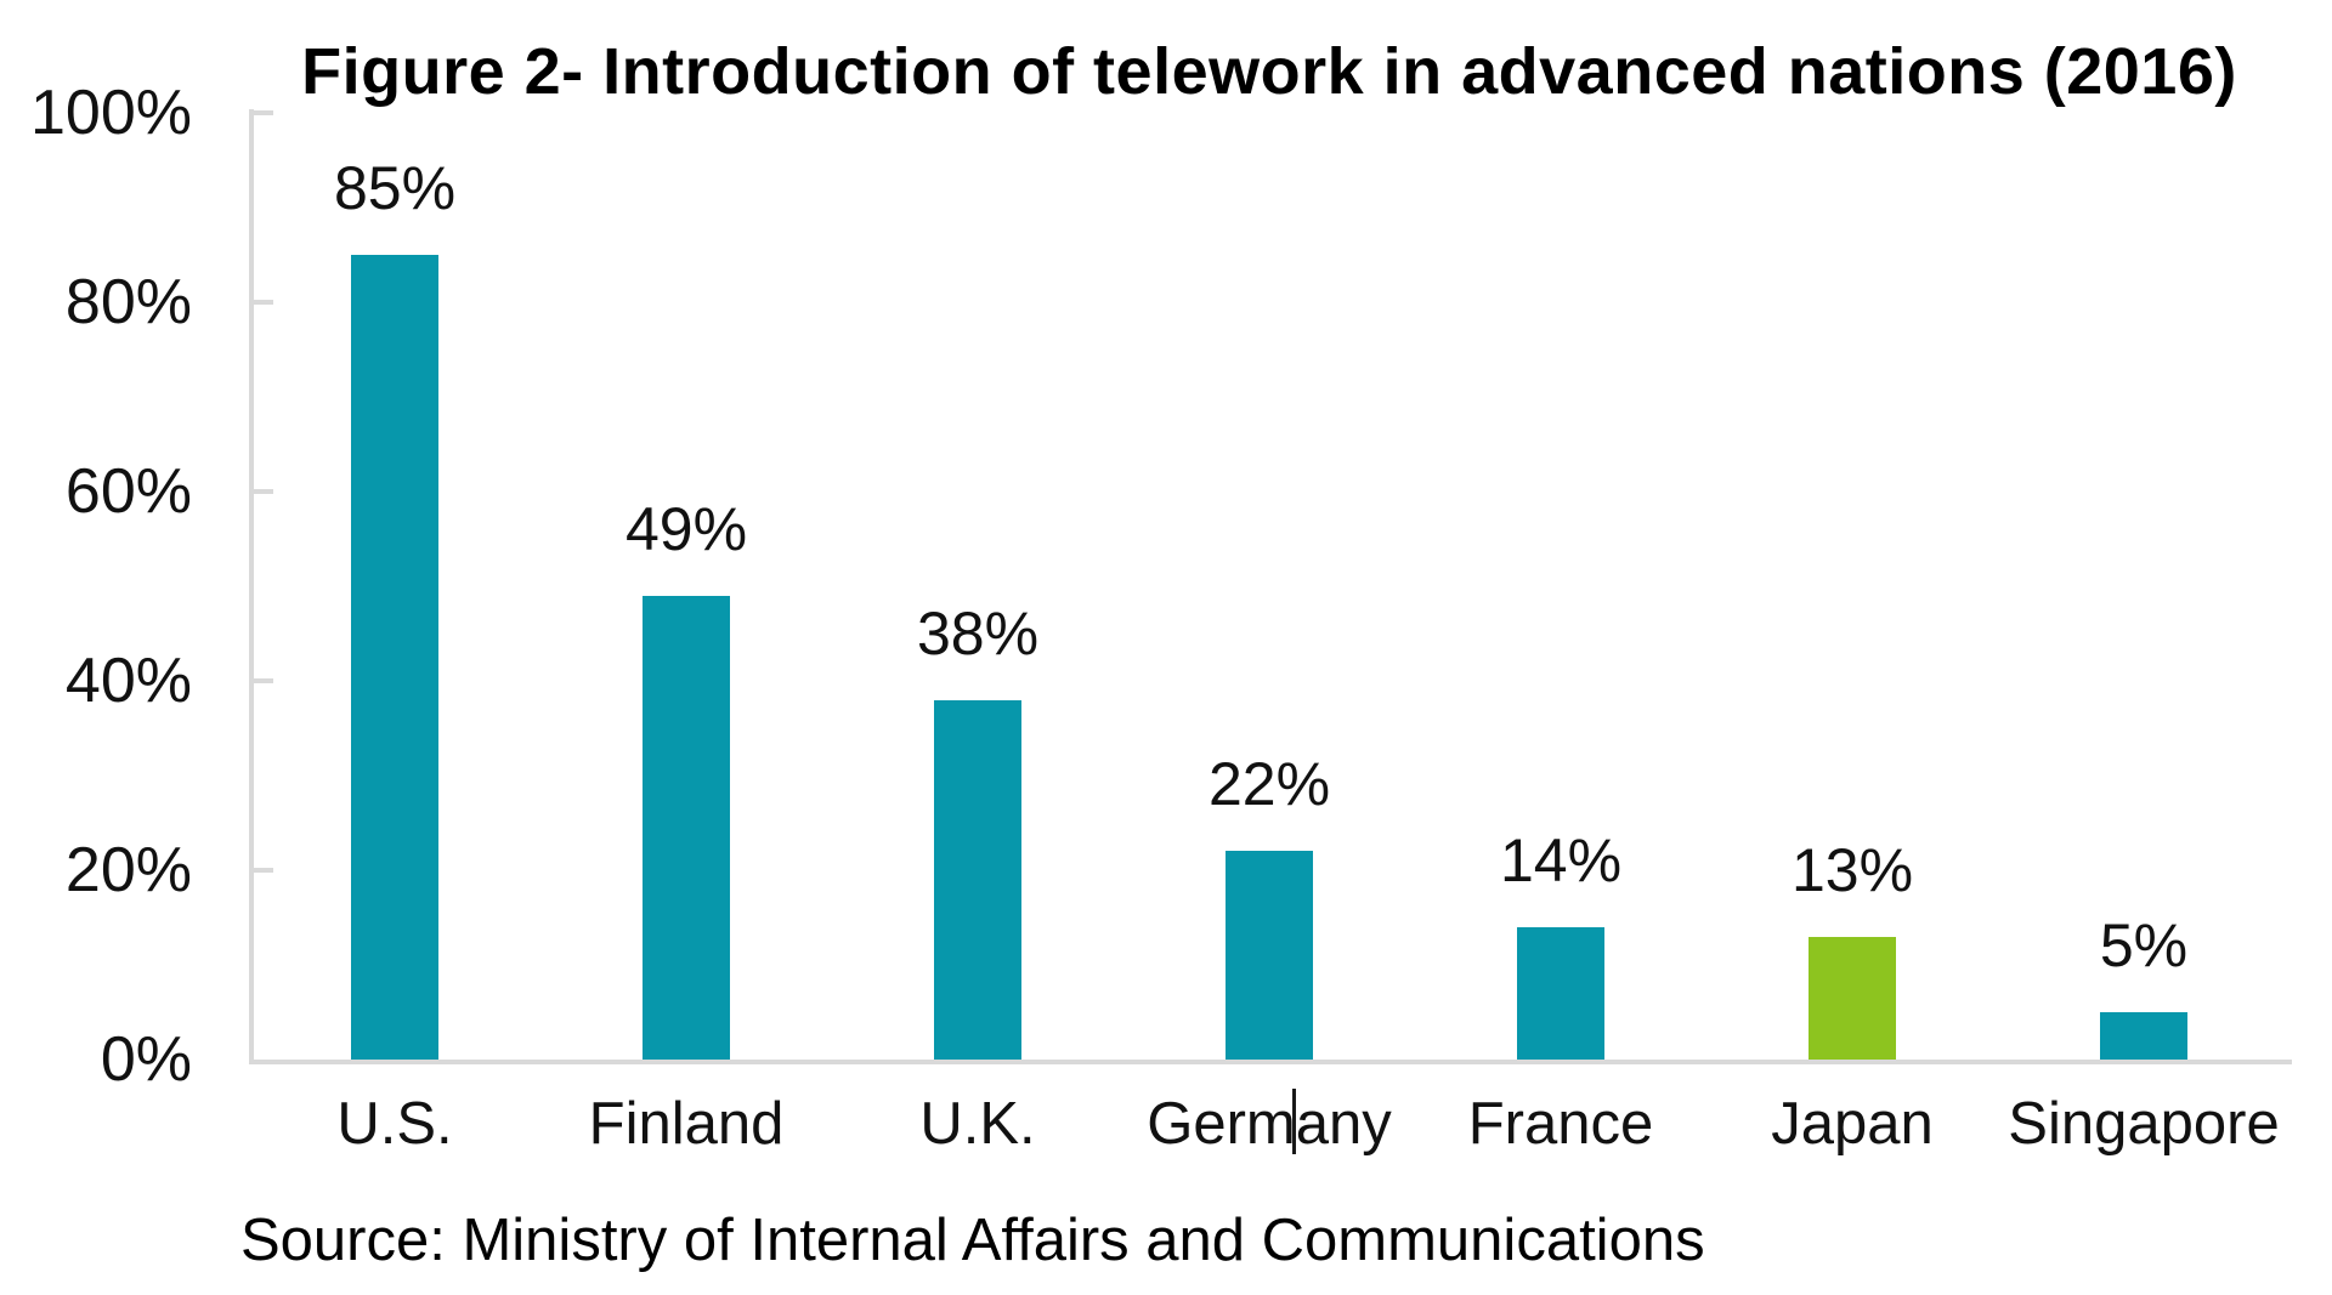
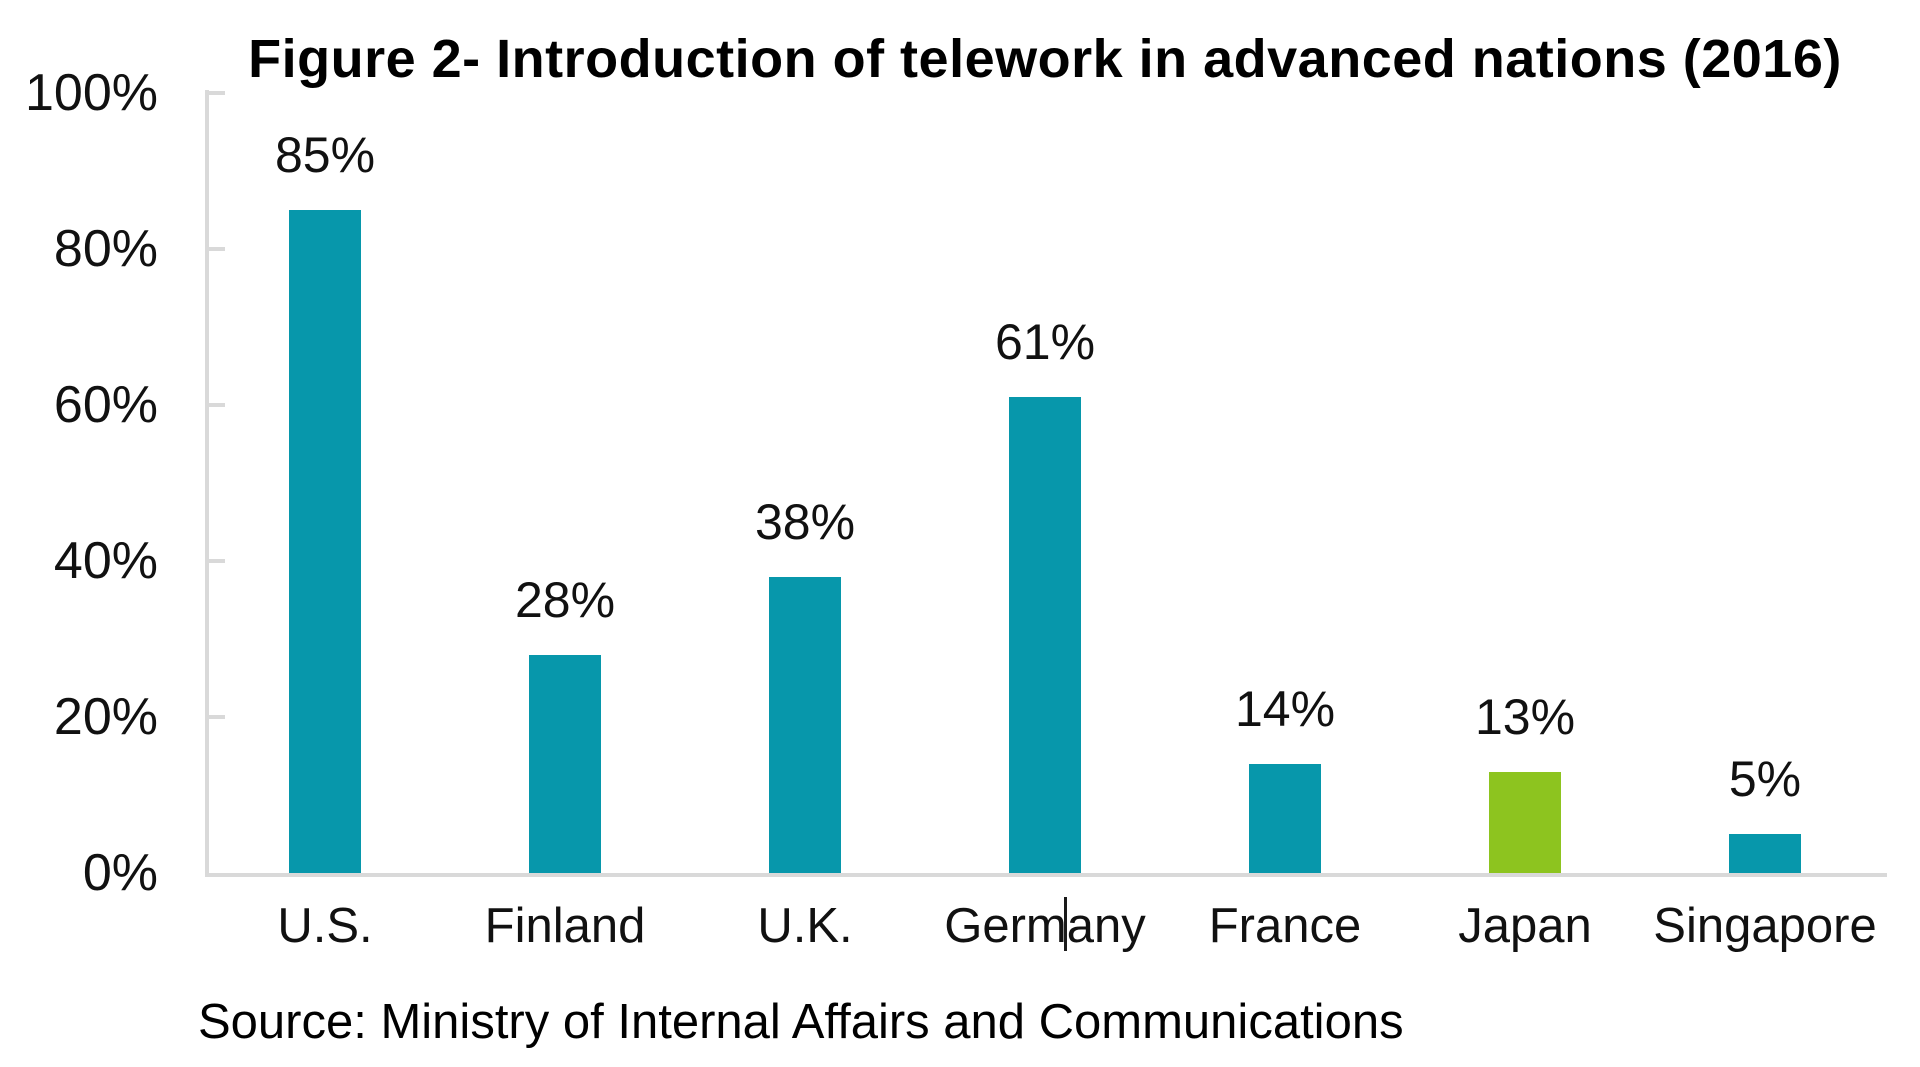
Finland: 49% -> 28%
Germany: 22% -> 61%
